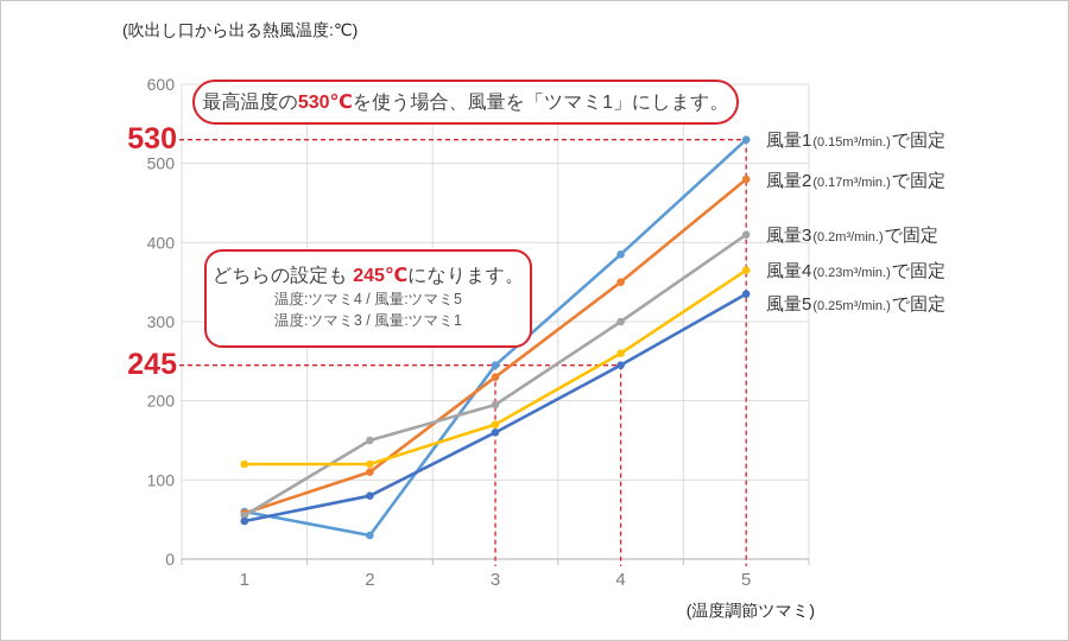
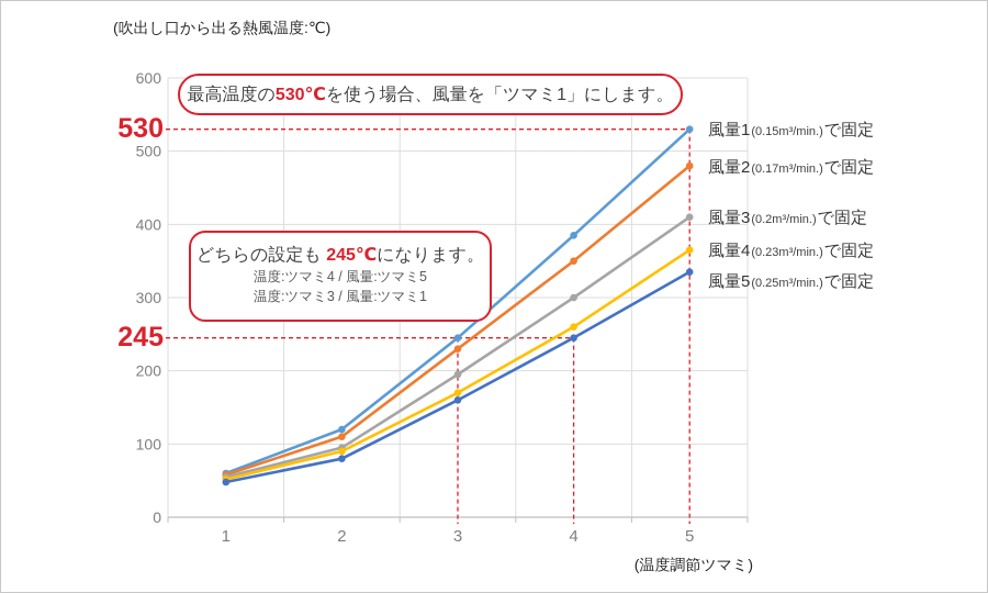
風量4(0.23m³/min.)で固定/1: 120 -> 50
風量1(0.15m³/min.)で固定/2: 30 -> 120
風量3(0.2m³/min.)で固定/2: 150 -> 100
風量4(0.23m³/min.)で固定/2: 120 -> 90
